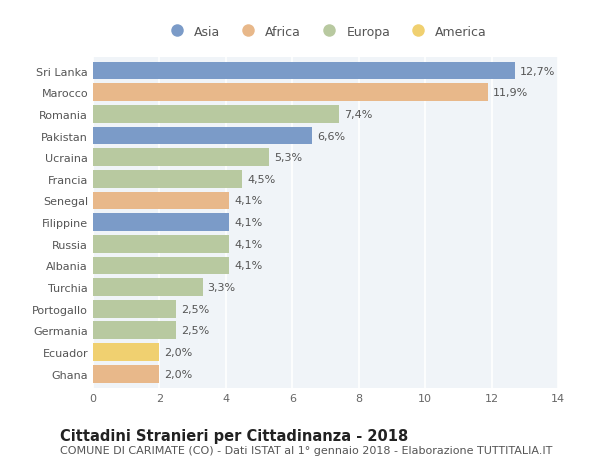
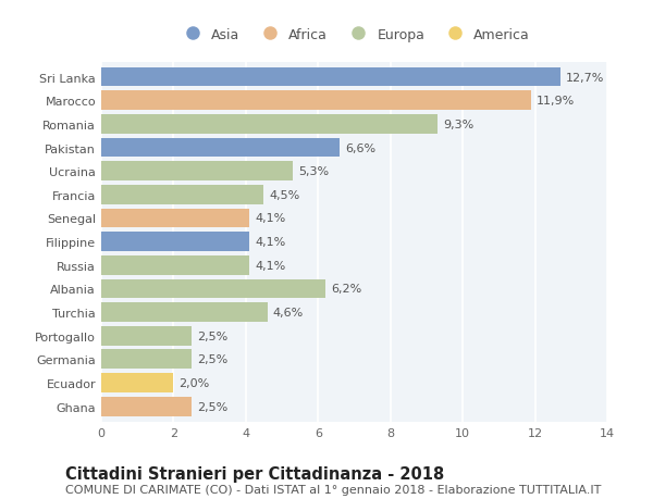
Romania: 7,4% -> 9,3%
Albania: 4,1% -> 6,2%
Turchia: 3,3% -> 4,6%
Ghana: 2,0% -> 2,5%
